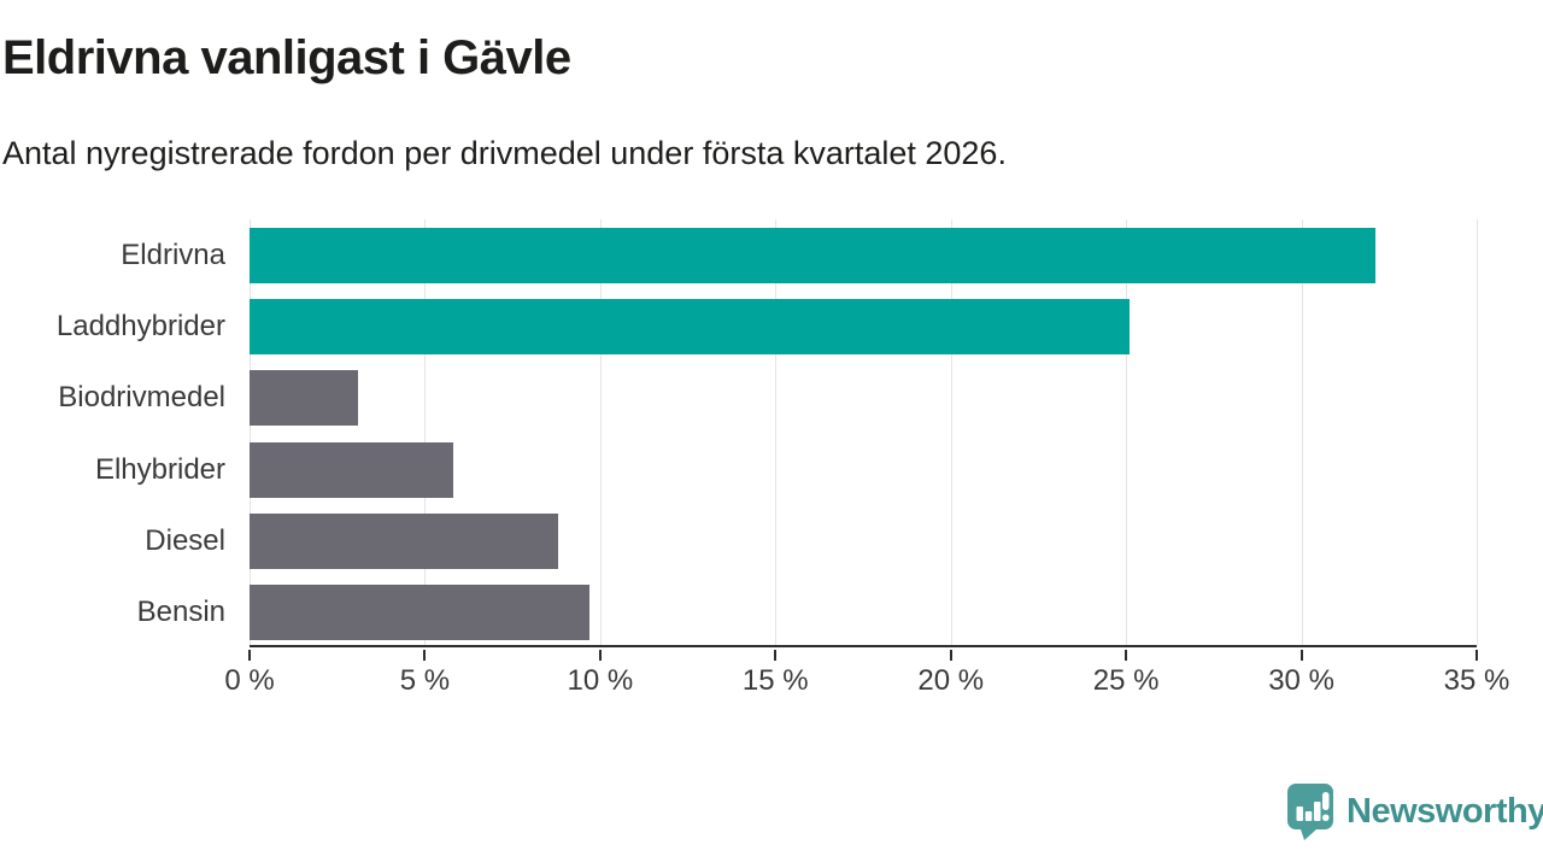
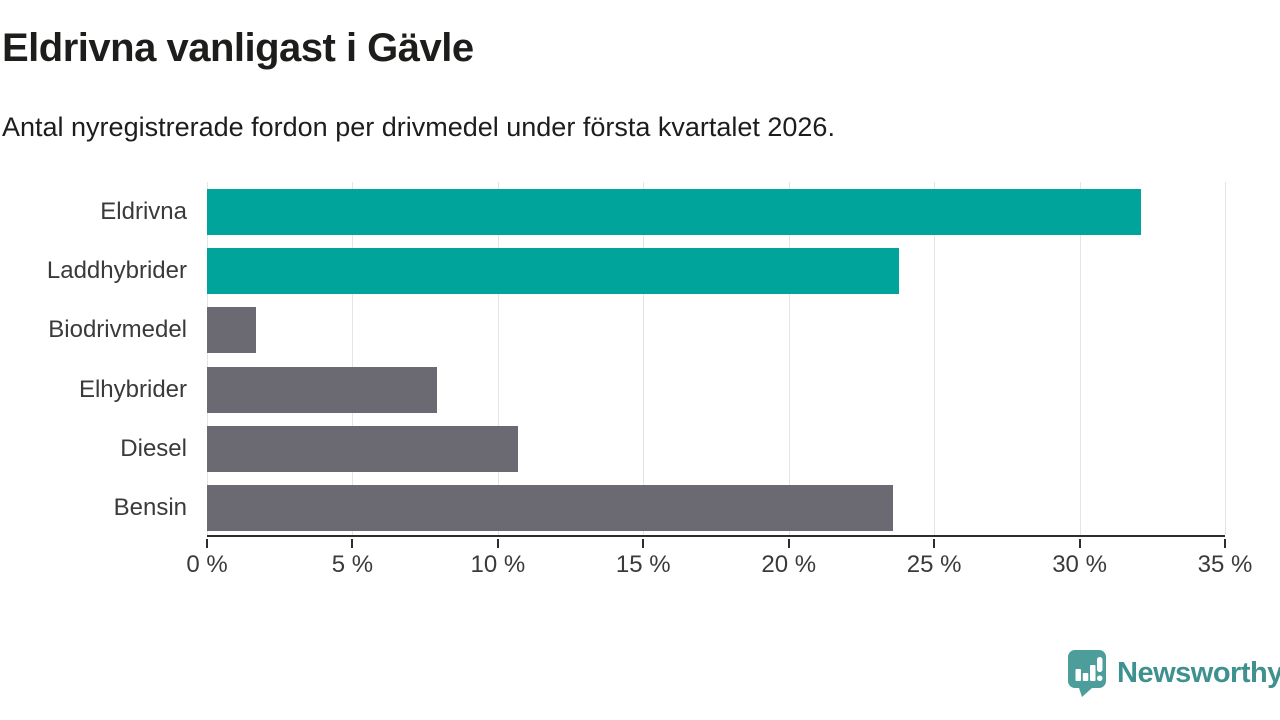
Laddhybrider: 25.1% -> 23.8%
Biodrivmedel: 3.1% -> 1.7%
Elhybrider: 5.8% -> 7.9%
Diesel: 8.8% -> 10.7%
Bensin: 9.7% -> 23.6%
